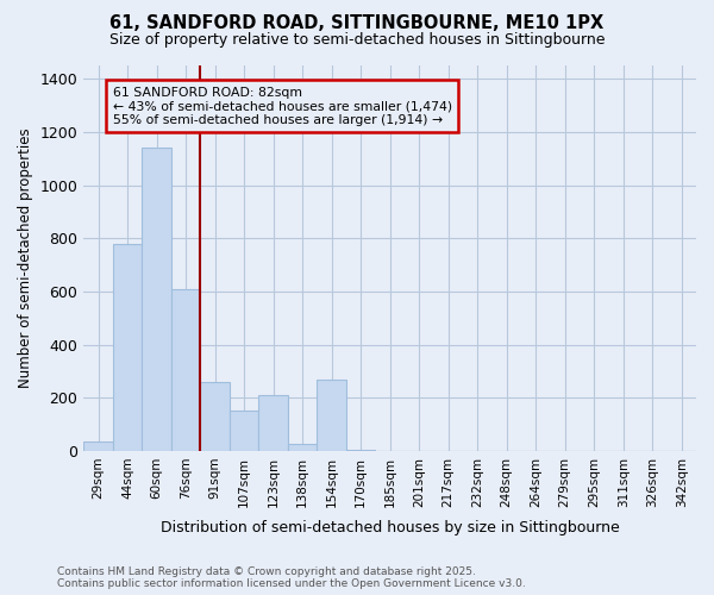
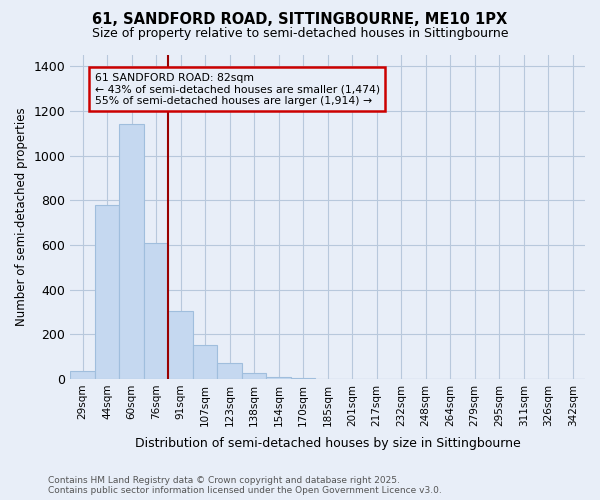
91sqm: 260 -> 305
123sqm: 210 -> 70
154sqm: 270 -> 10
